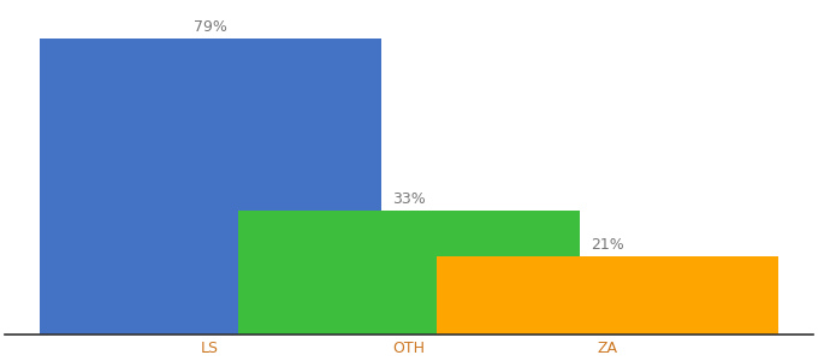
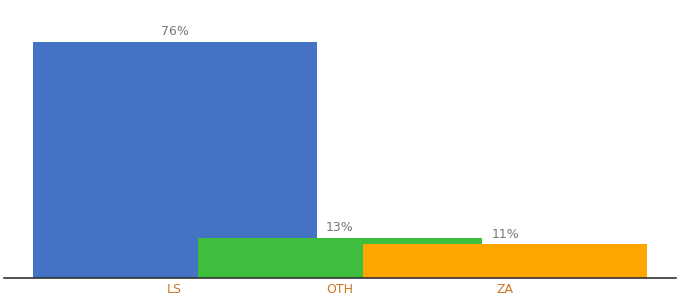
LS: 79% -> 76%
OTH: 33% -> 13%
ZA: 21% -> 11%
